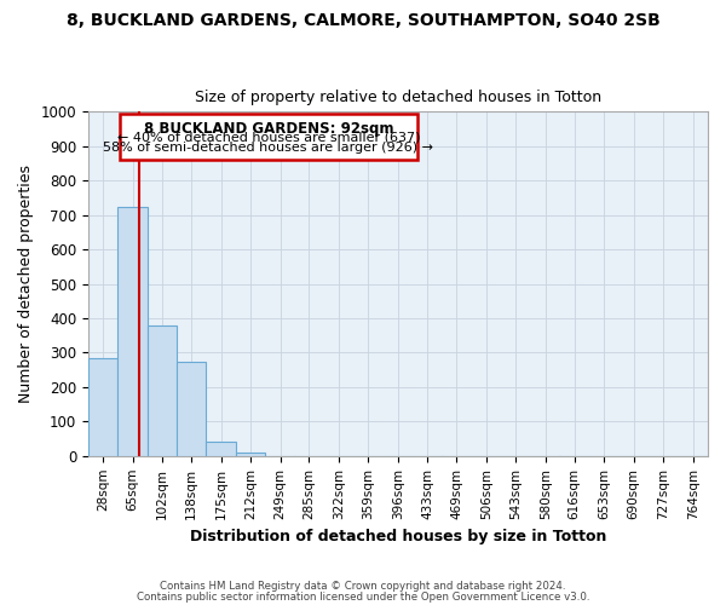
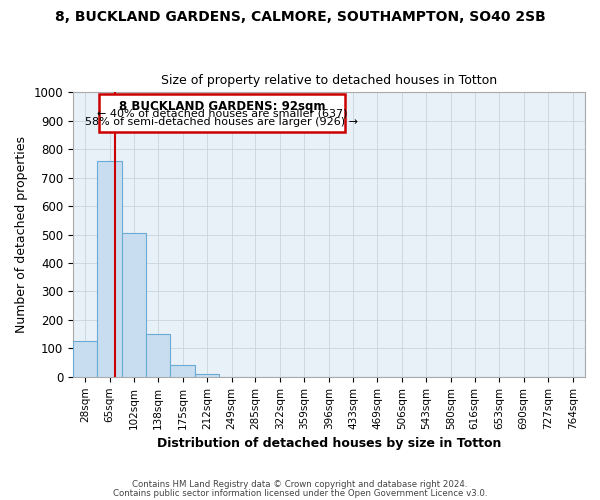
28sqm: 285 -> 125
65sqm: 725 -> 760
102sqm: 380 -> 505
138sqm: 275 -> 150
